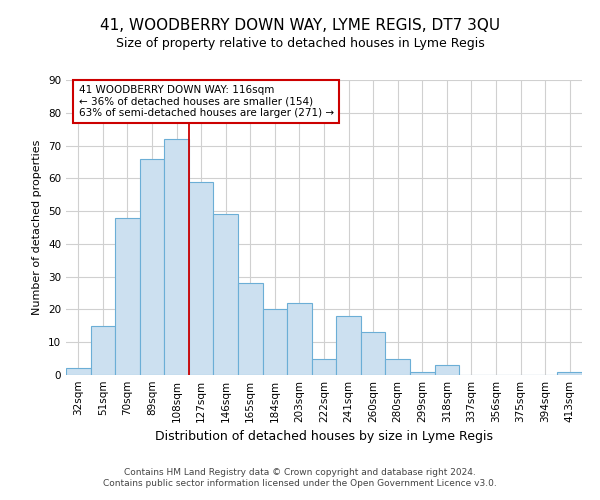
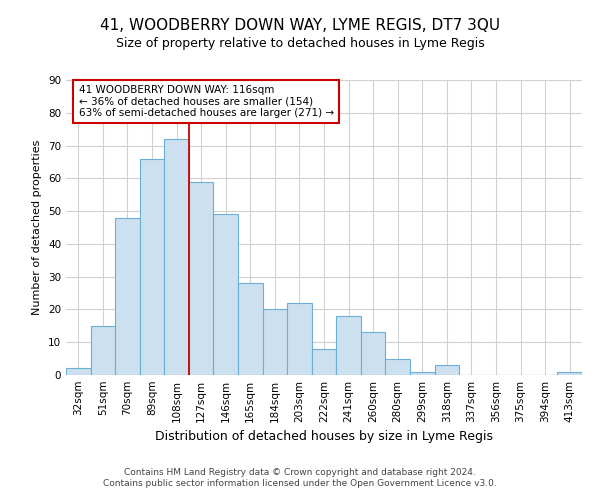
222sqm: 5 -> 8
